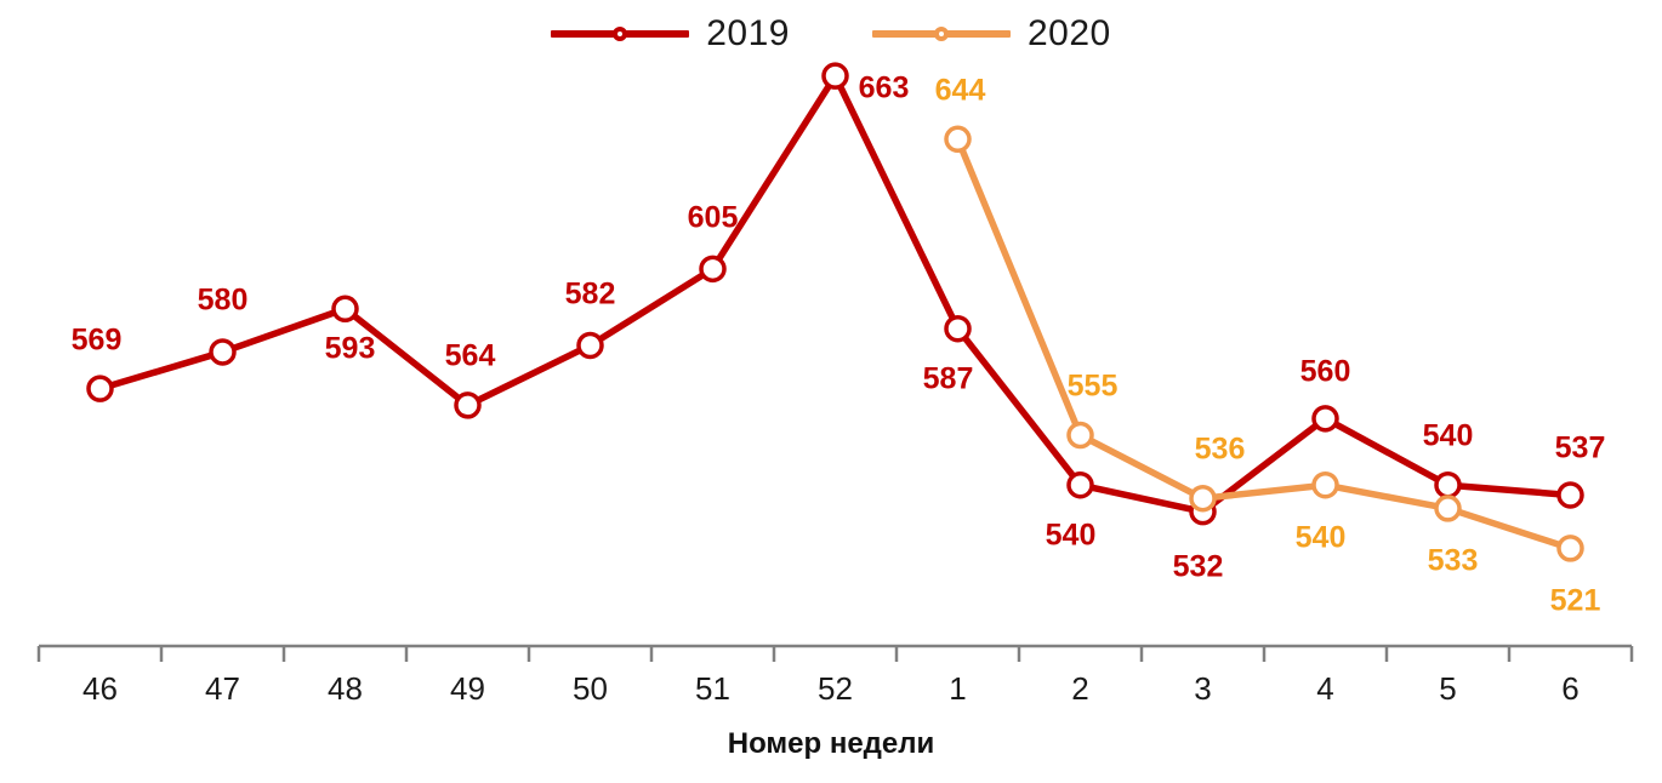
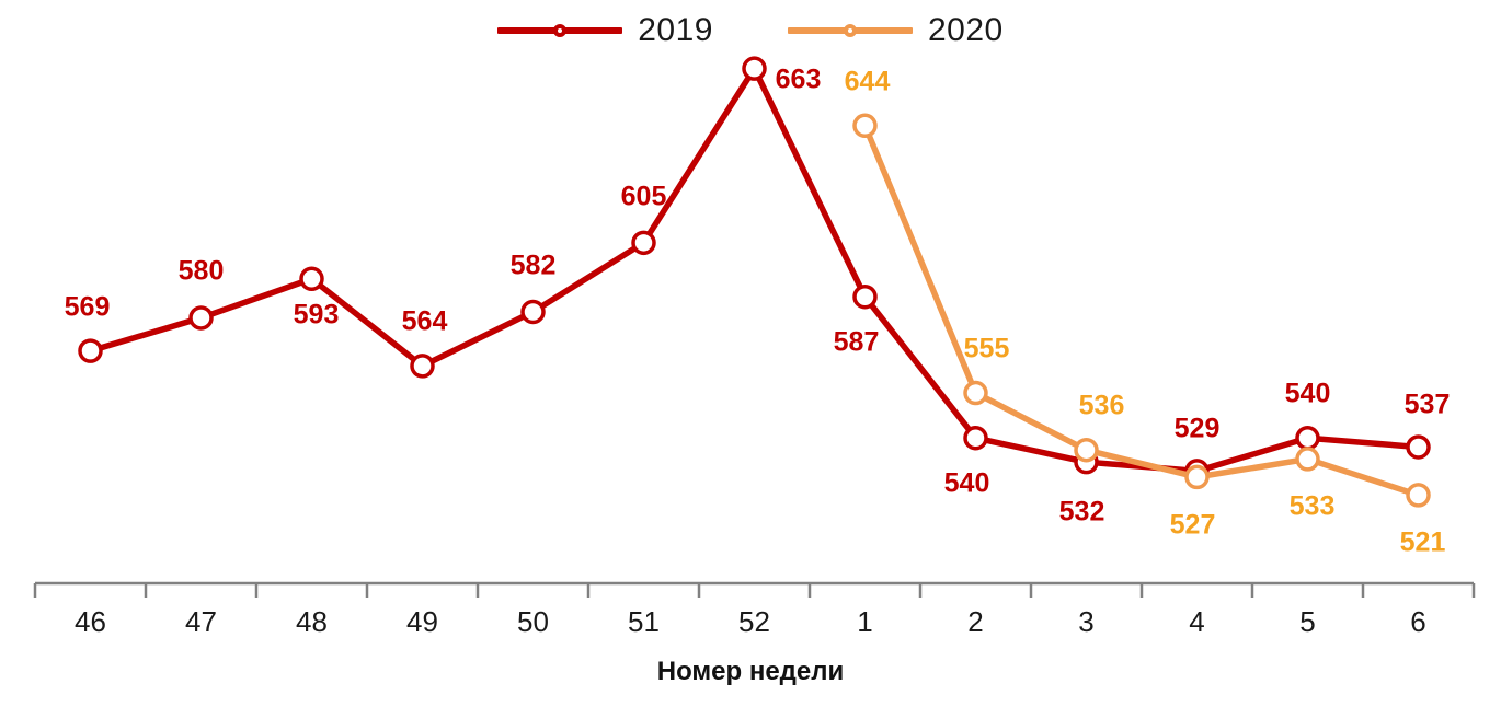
2019/4: 560 -> 529
2020/4: 540 -> 527
